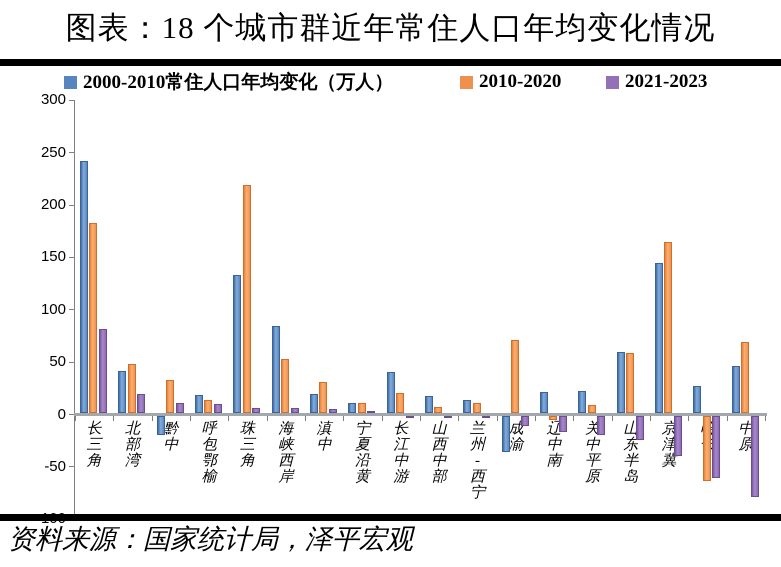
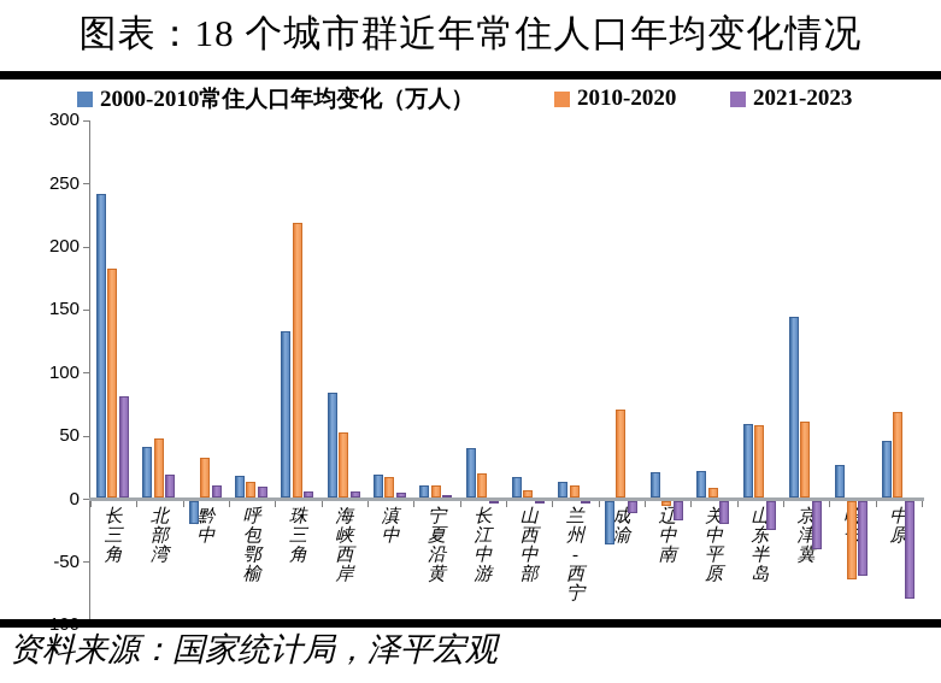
2010-2020/滇中: 30 -> 16
2010-2020/京津冀: 163 -> 60
